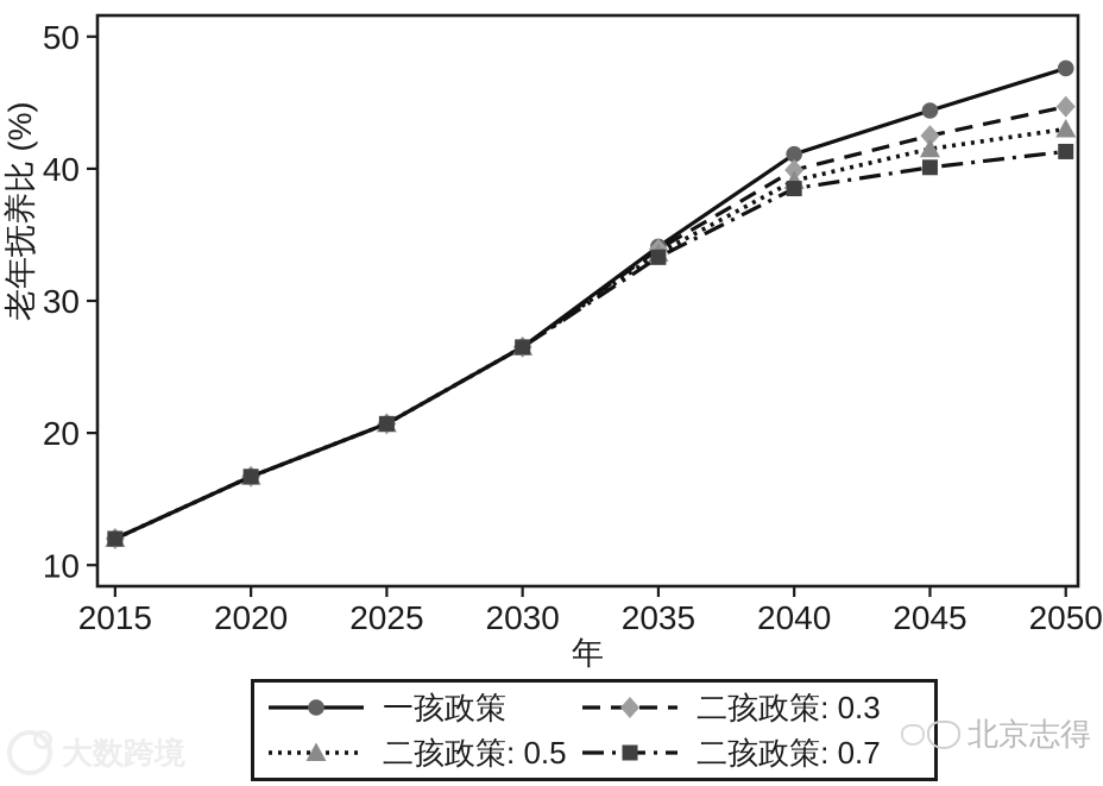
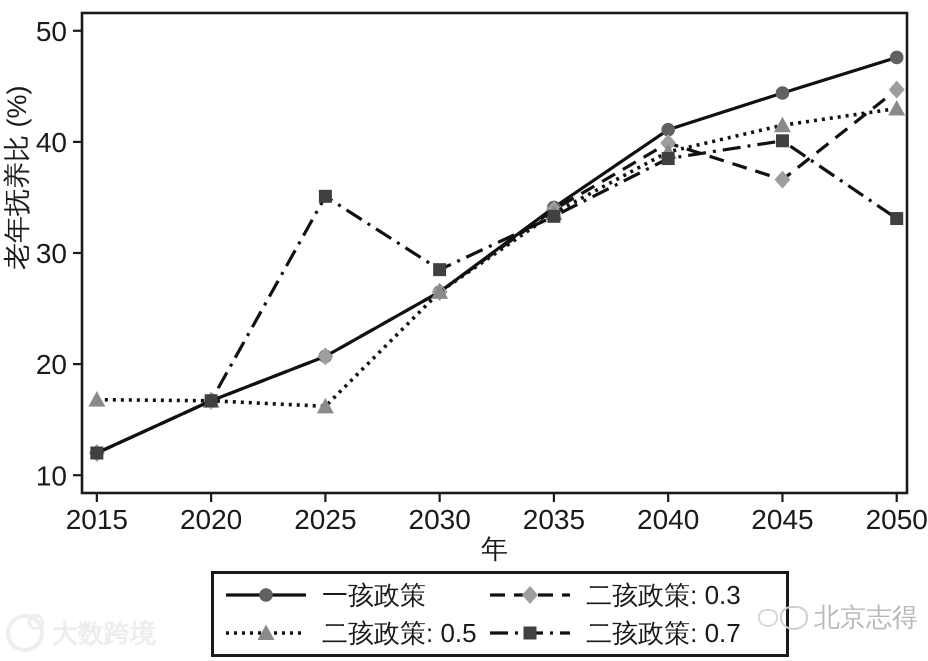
二孩政策: 0.5/2015: 12.0 -> 16.8
二孩政策: 0.5/2025: 20.7 -> 16.2
二孩政策: 0.7/2025: 20.7 -> 35.1
二孩政策: 0.7/2030: 26.5 -> 28.5
二孩政策: 0.3/2045: 42.5 -> 36.6
二孩政策: 0.7/2050: 41.3 -> 33.1
